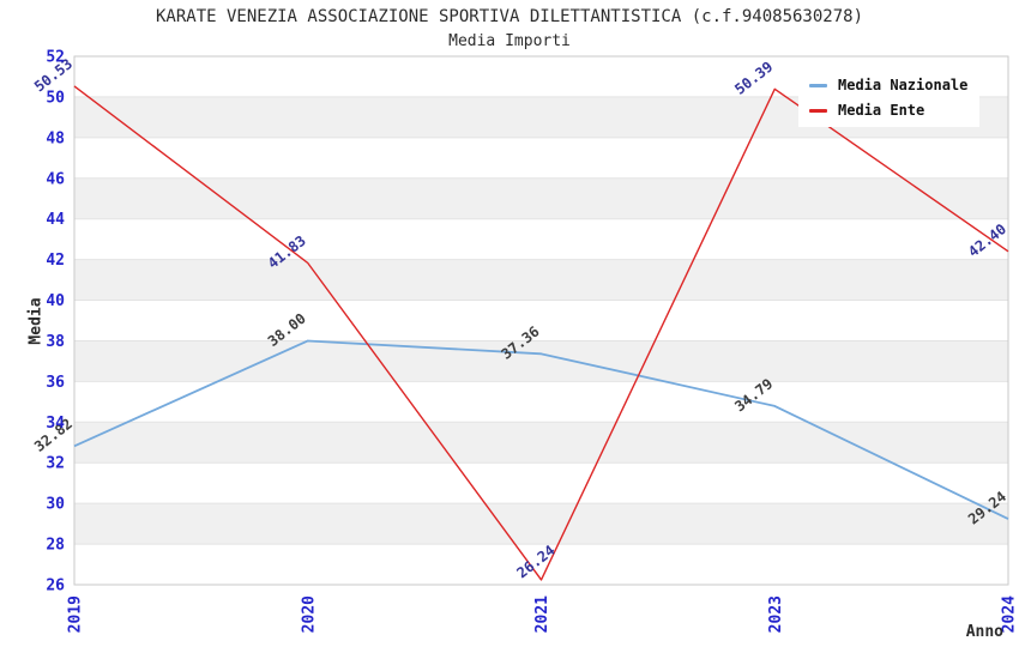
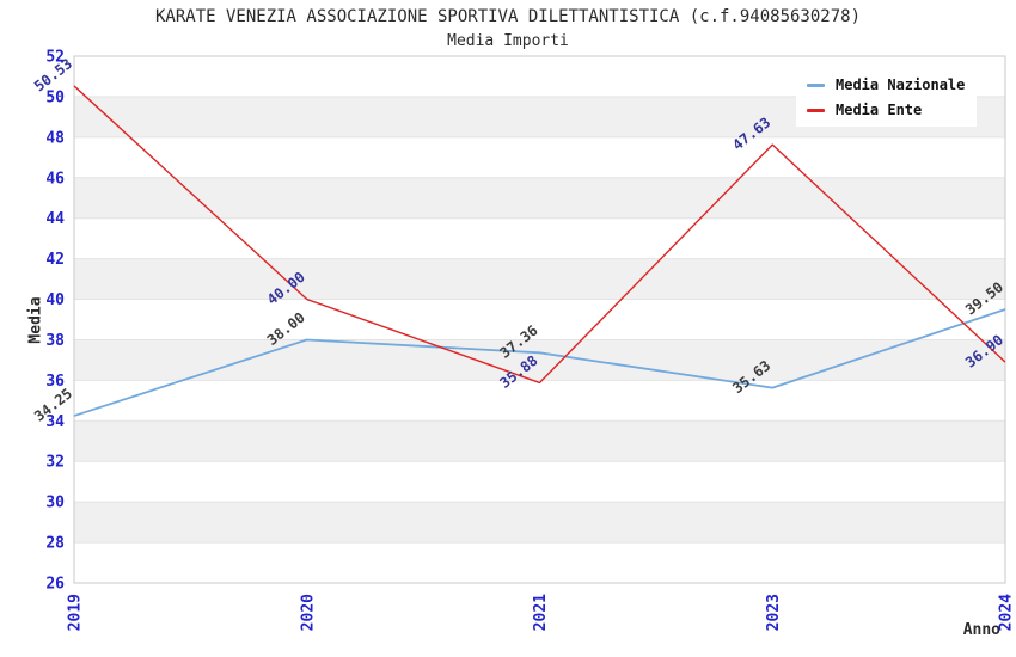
Media Nazionale/2019: 32.82 -> 34.25
Media Ente/2020: 41.83 -> 40.00
Media Ente/2021: 26.24 -> 35.88
Media Nazionale/2023: 34.79 -> 35.63
Media Ente/2023: 50.39 -> 47.63
Media Nazionale/2024: 29.24 -> 39.50
Media Ente/2024: 42.40 -> 36.90
